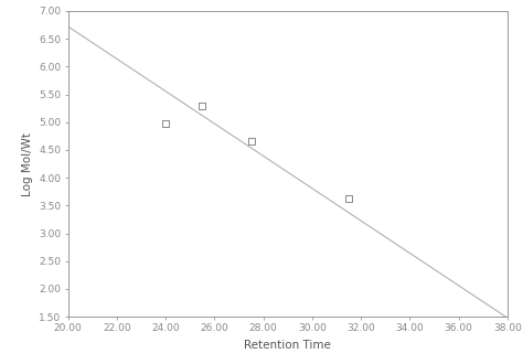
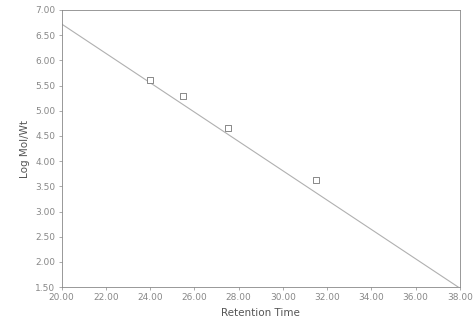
24.00: 4.98 -> 5.60
